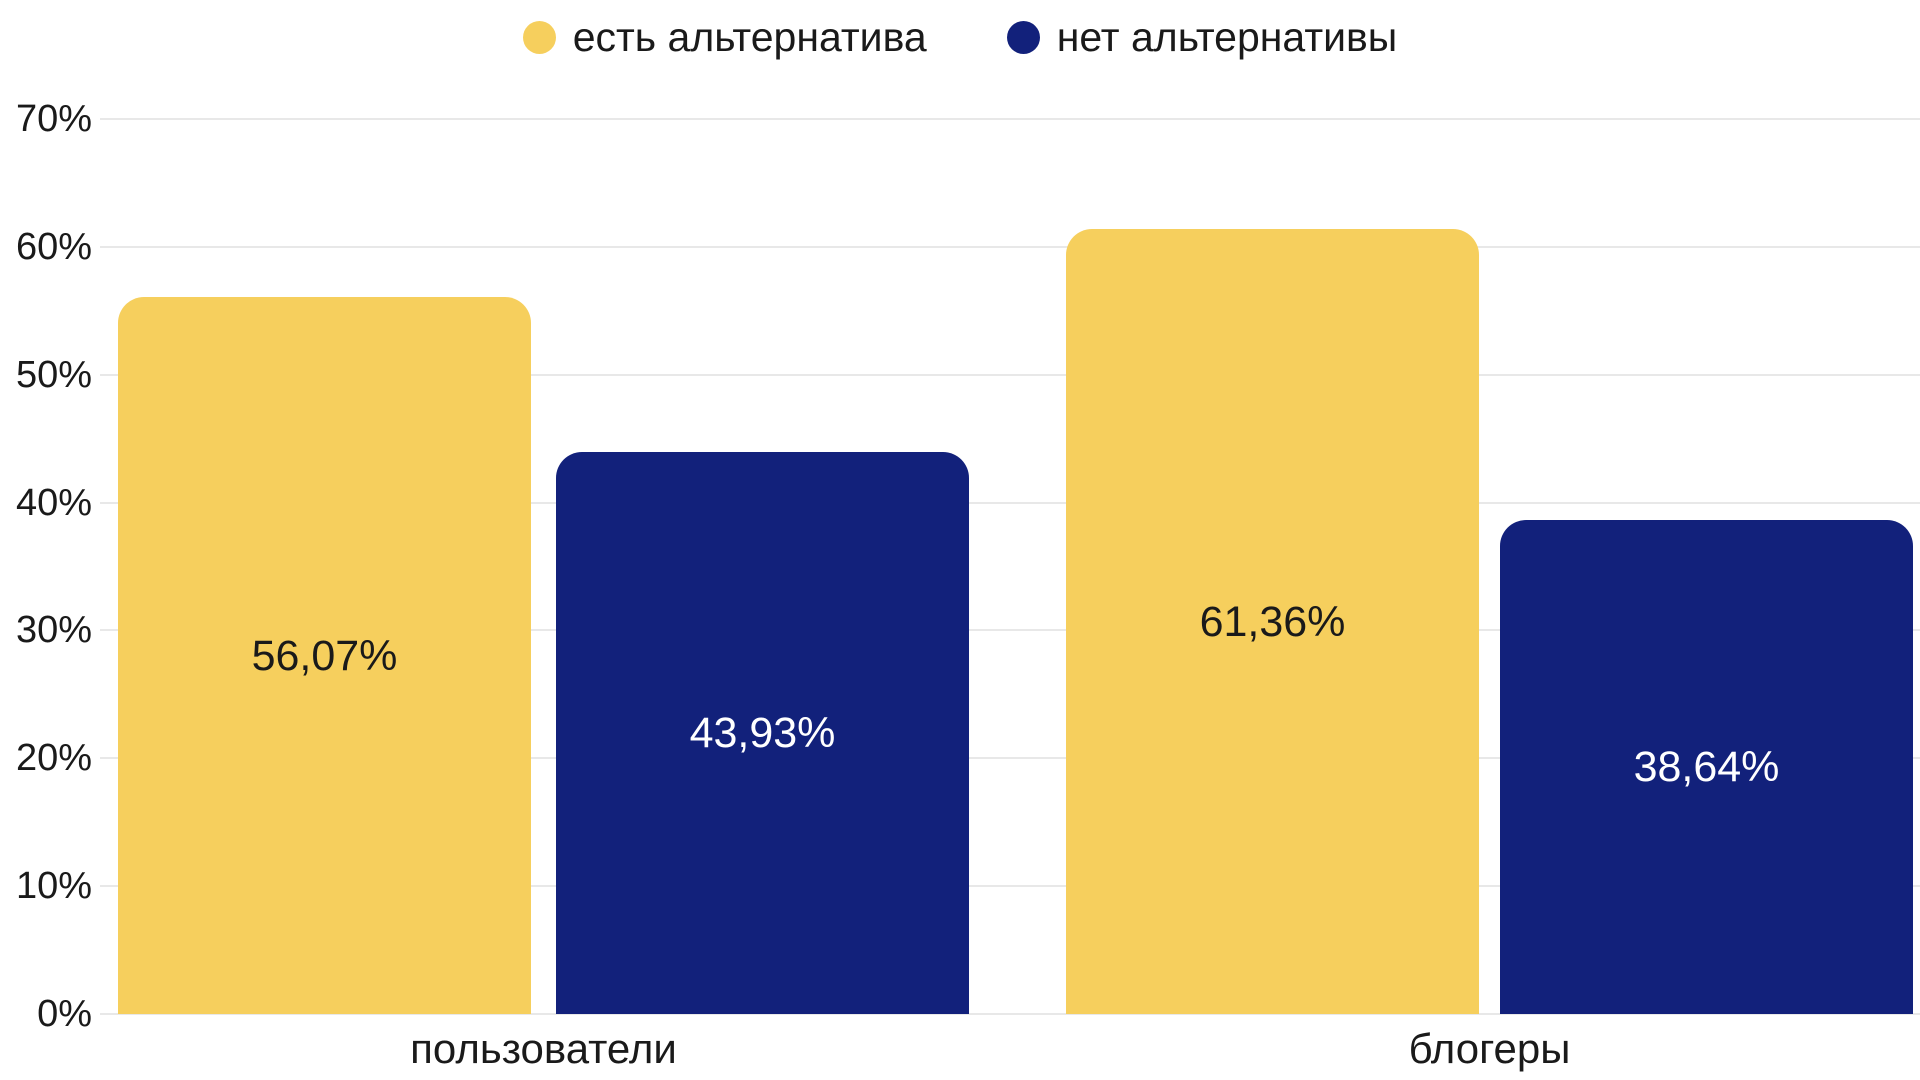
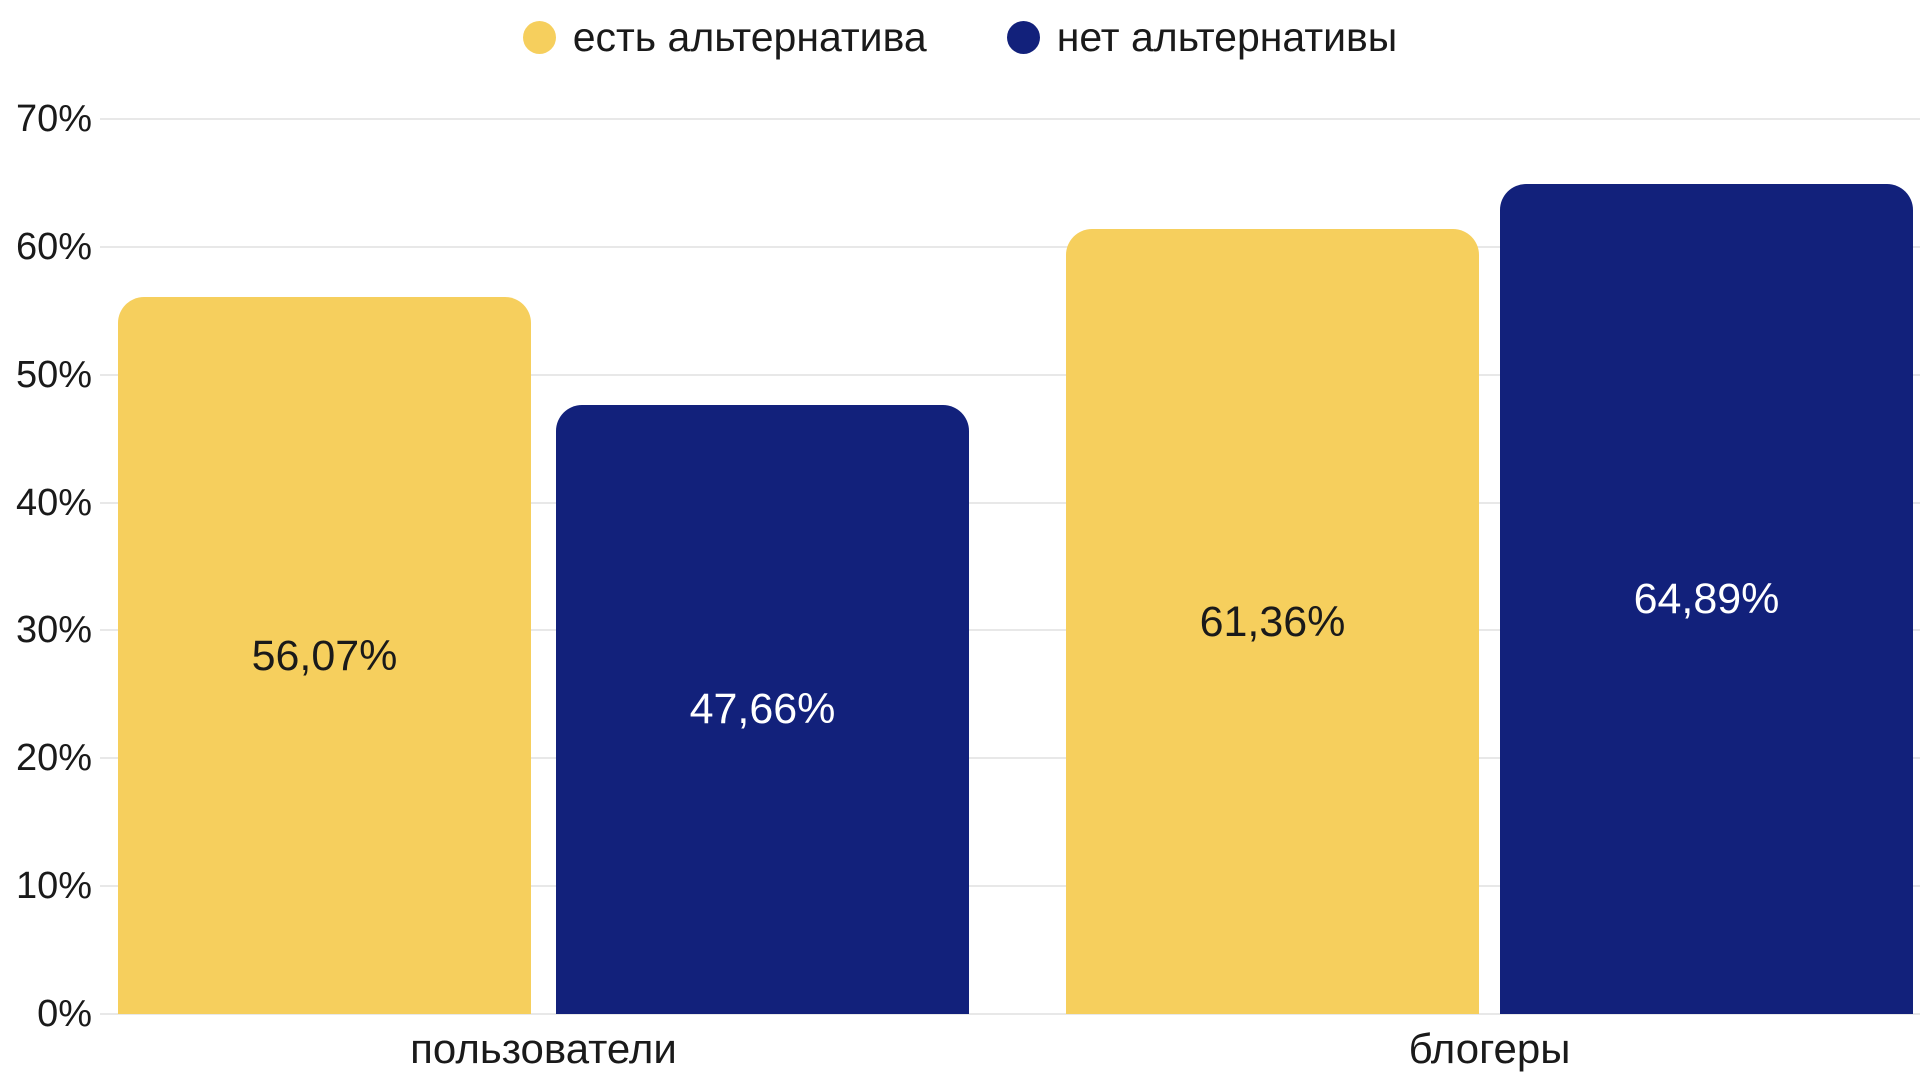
нет альтернативы/пользователи: 43,93% -> 47,66%
нет альтернативы/блогеры: 38,64% -> 64,89%
